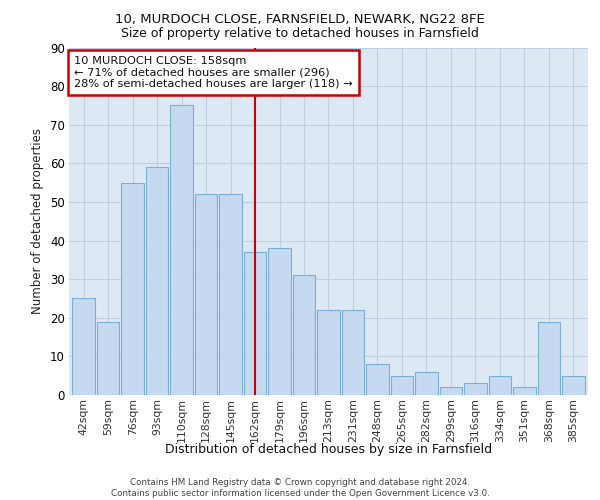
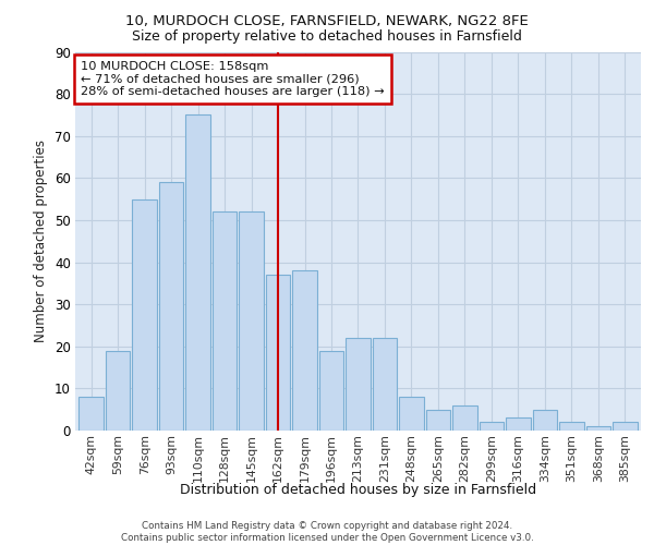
42sqm: 25 -> 8
196sqm: 31 -> 19
368sqm: 19 -> 1
385sqm: 5 -> 2
